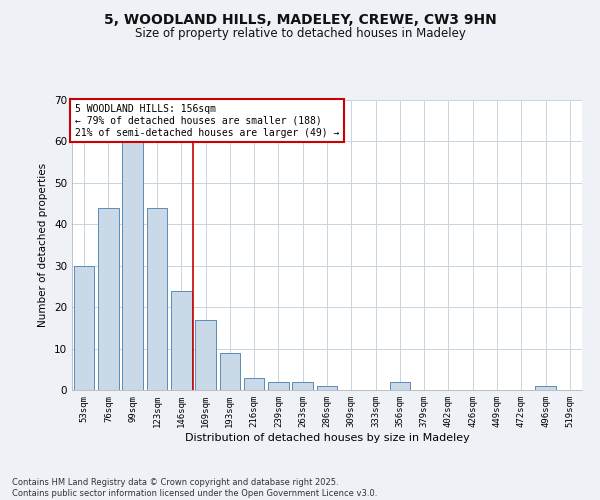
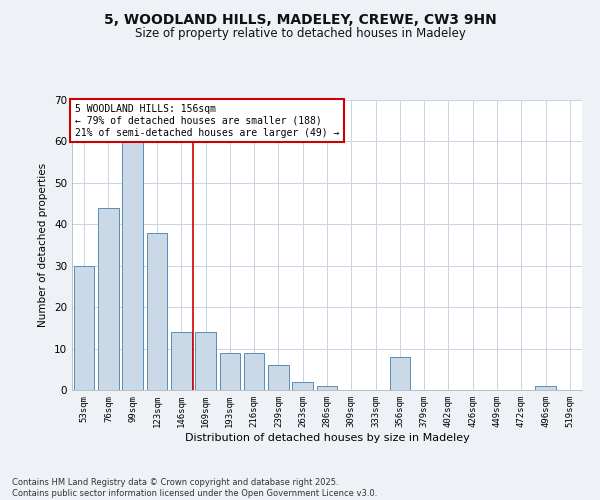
123sqm: 44 -> 38
146sqm: 24 -> 14
169sqm: 17 -> 14
216sqm: 3 -> 9
239sqm: 2 -> 6
356sqm: 2 -> 8
